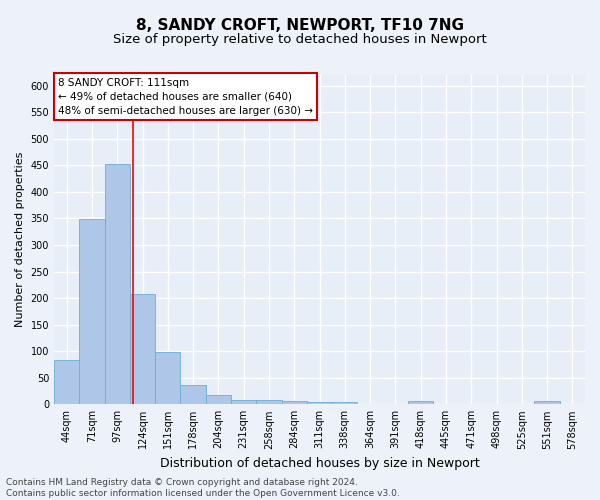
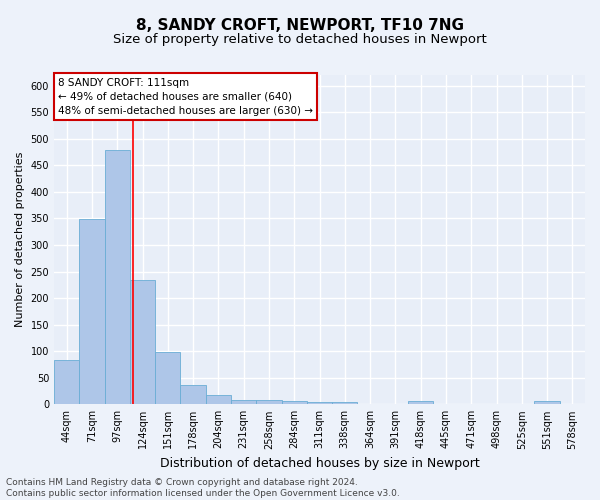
97sqm: 452 -> 478
124sqm: 208 -> 234
